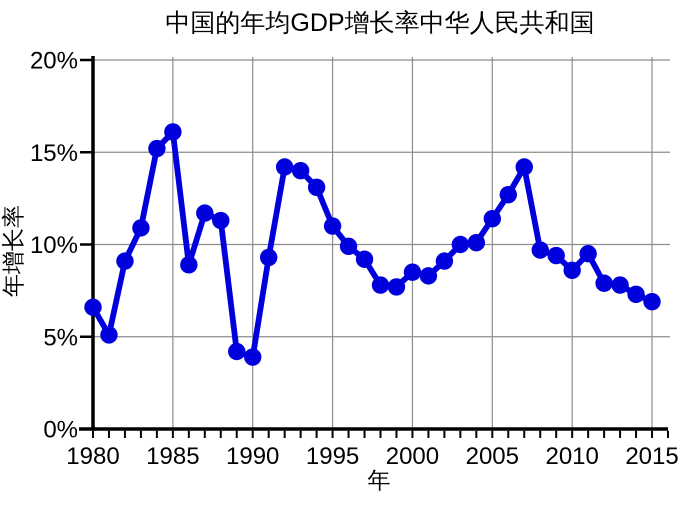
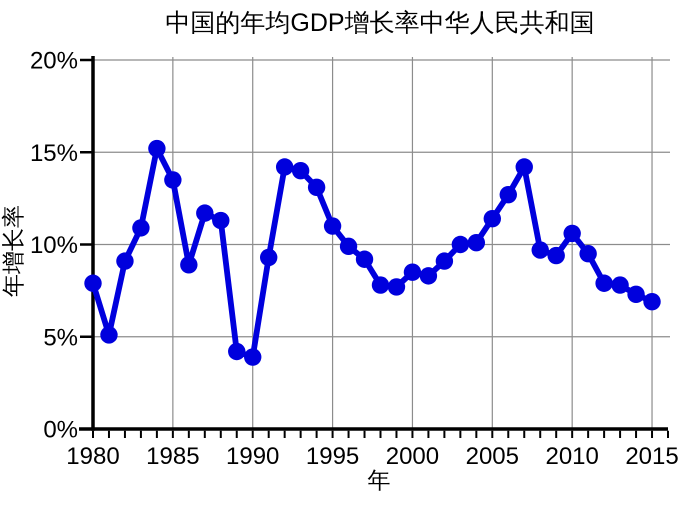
1980: 6.6% -> 7.9%
1985: 16.1% -> 13.5%
2010: 8.6% -> 10.6%
